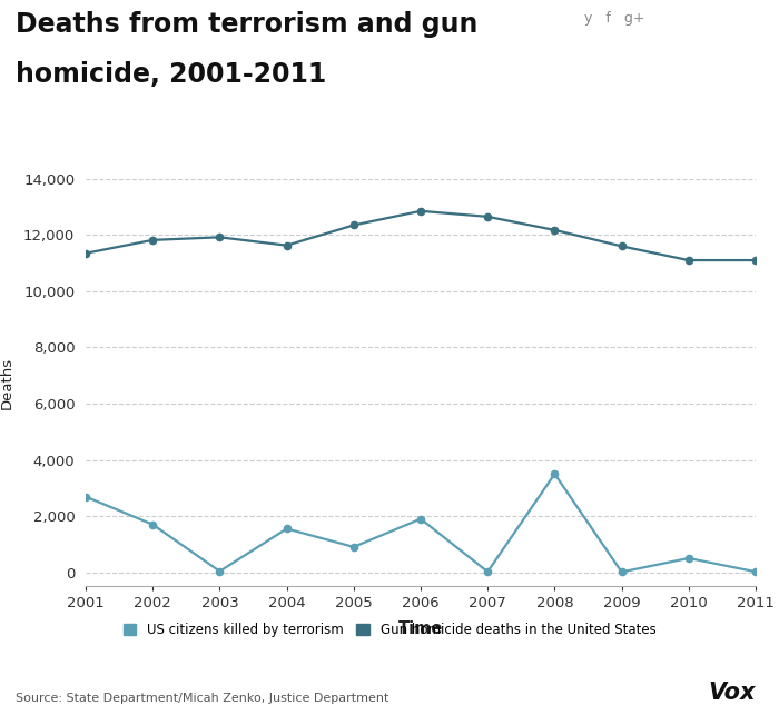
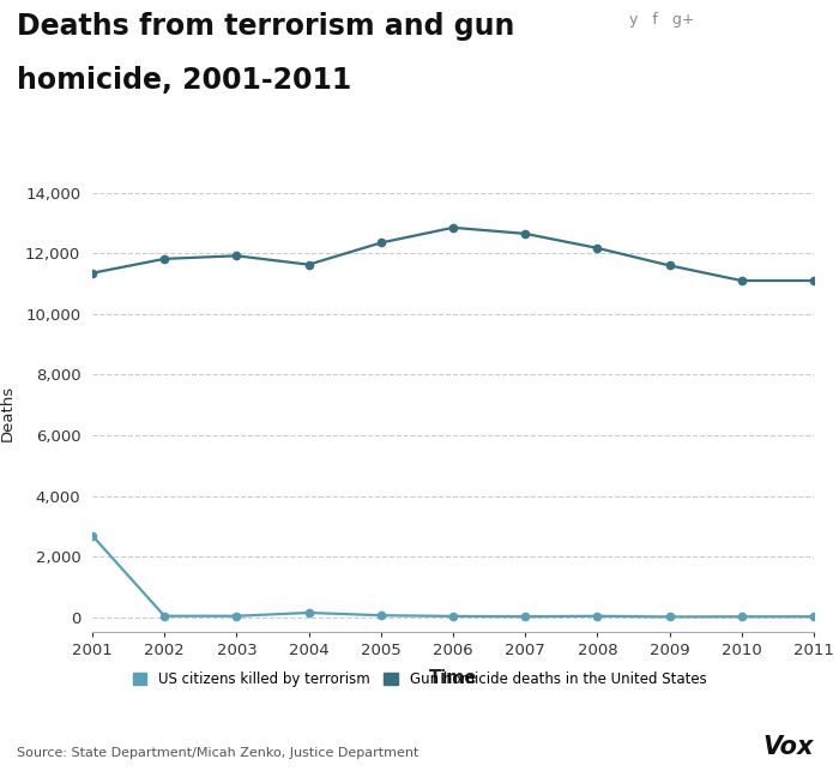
US citizens killed by terrorism/2002: 1,700 -> 40
US citizens killed by terrorism/2004: 1,550 -> 140
US citizens killed by terrorism/2005: 900 -> 60
US citizens killed by terrorism/2006: 1,900 -> 30
US citizens killed by terrorism/2008: 3,500 -> 30
US citizens killed by terrorism/2010: 500 -> 20
